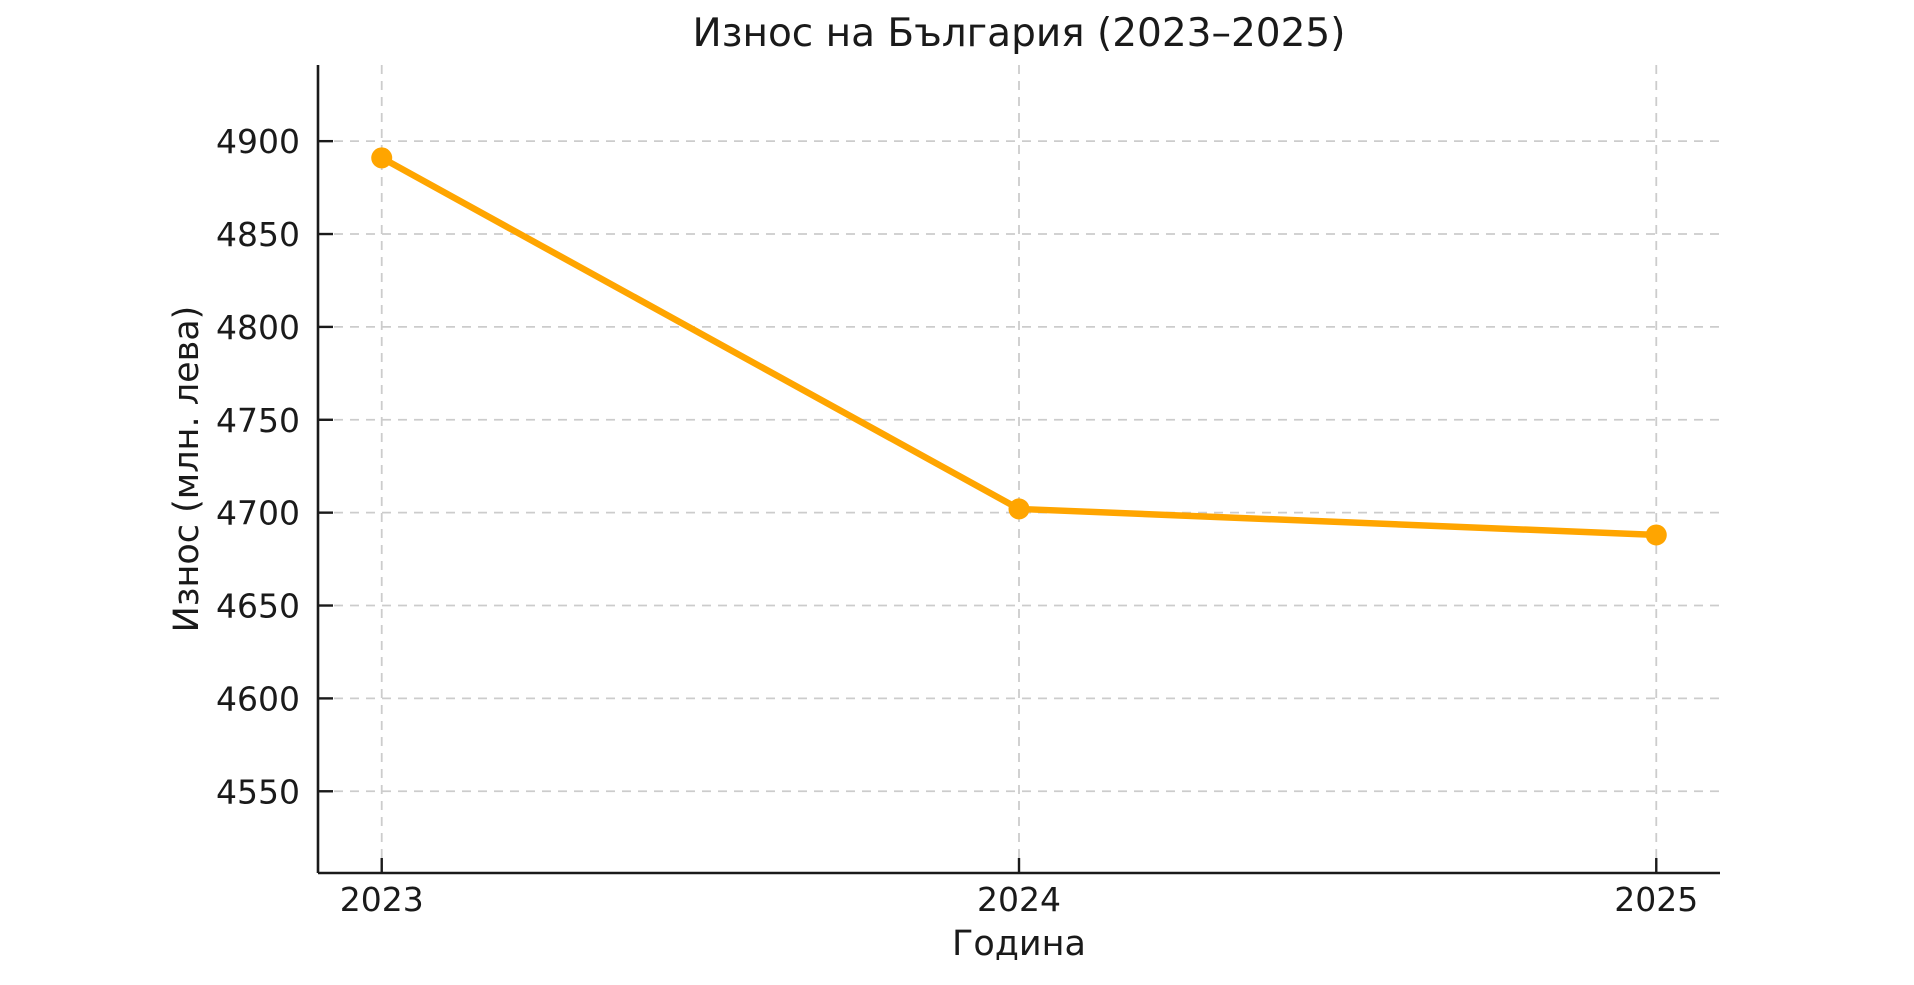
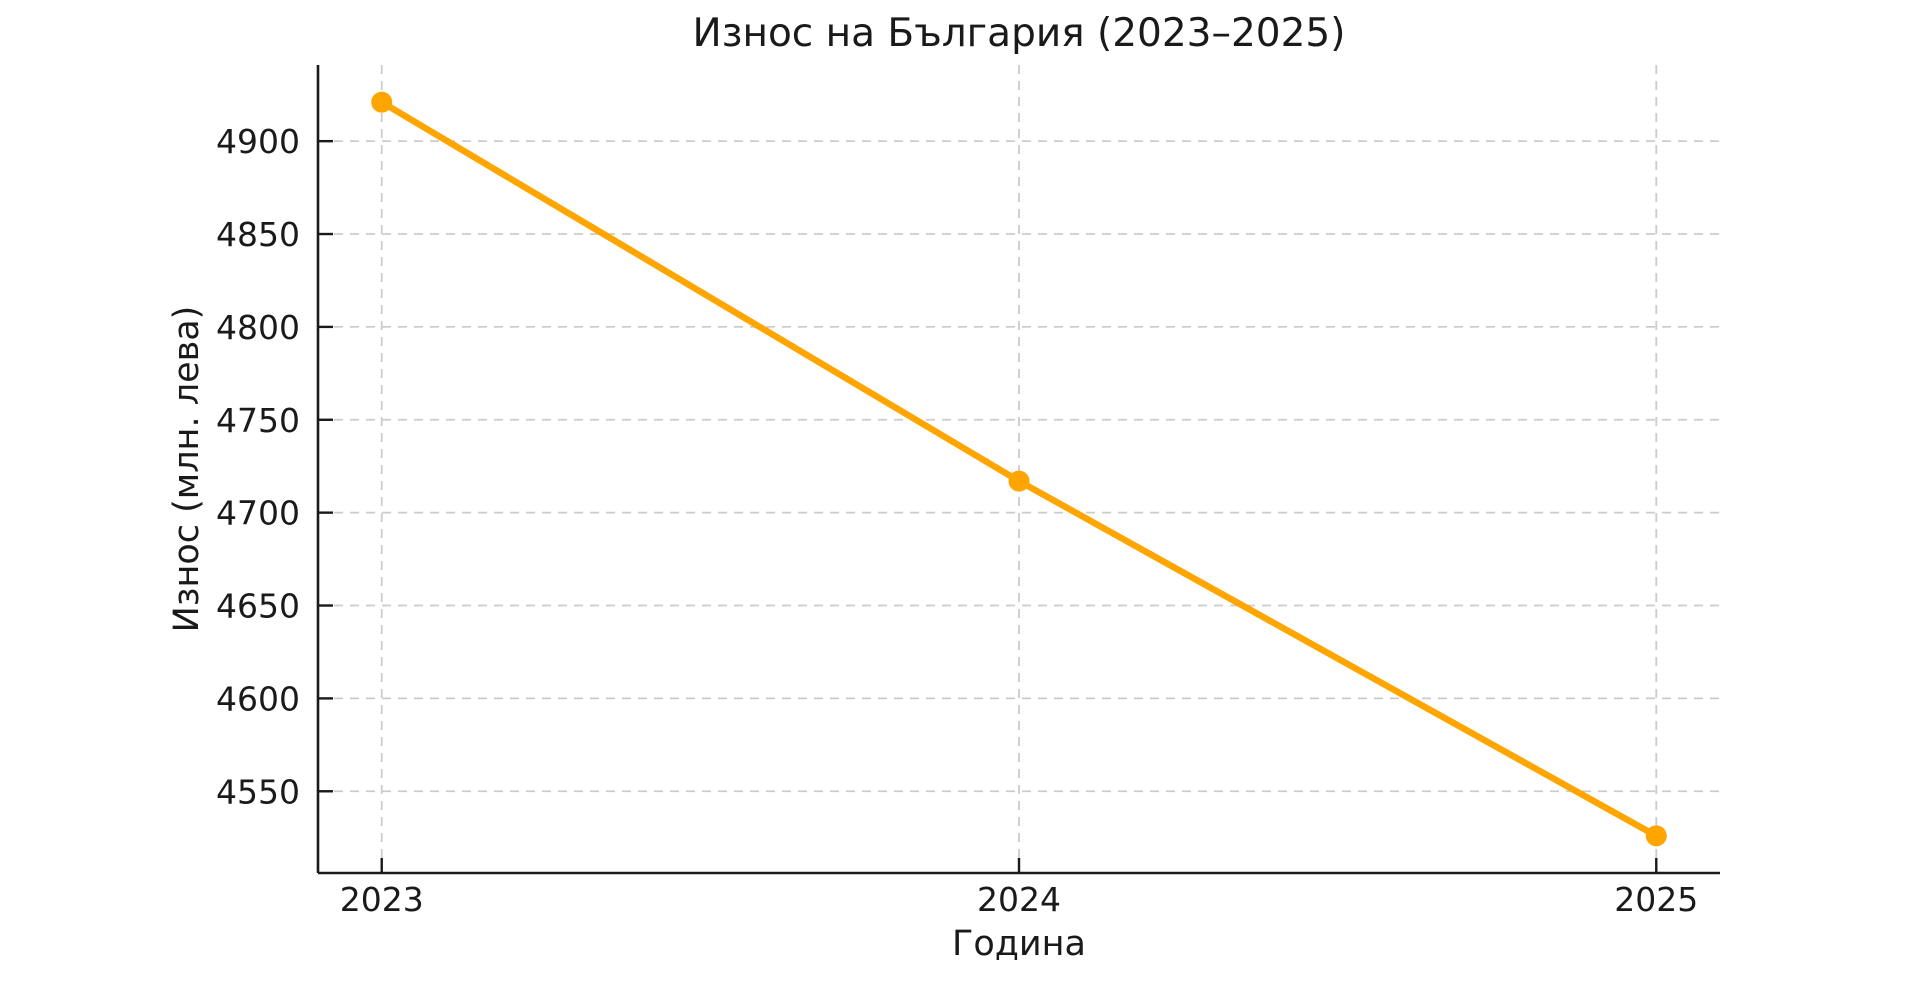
2023: 4891 -> 4921
2024: 4702 -> 4717
2025: 4688 -> 4526
